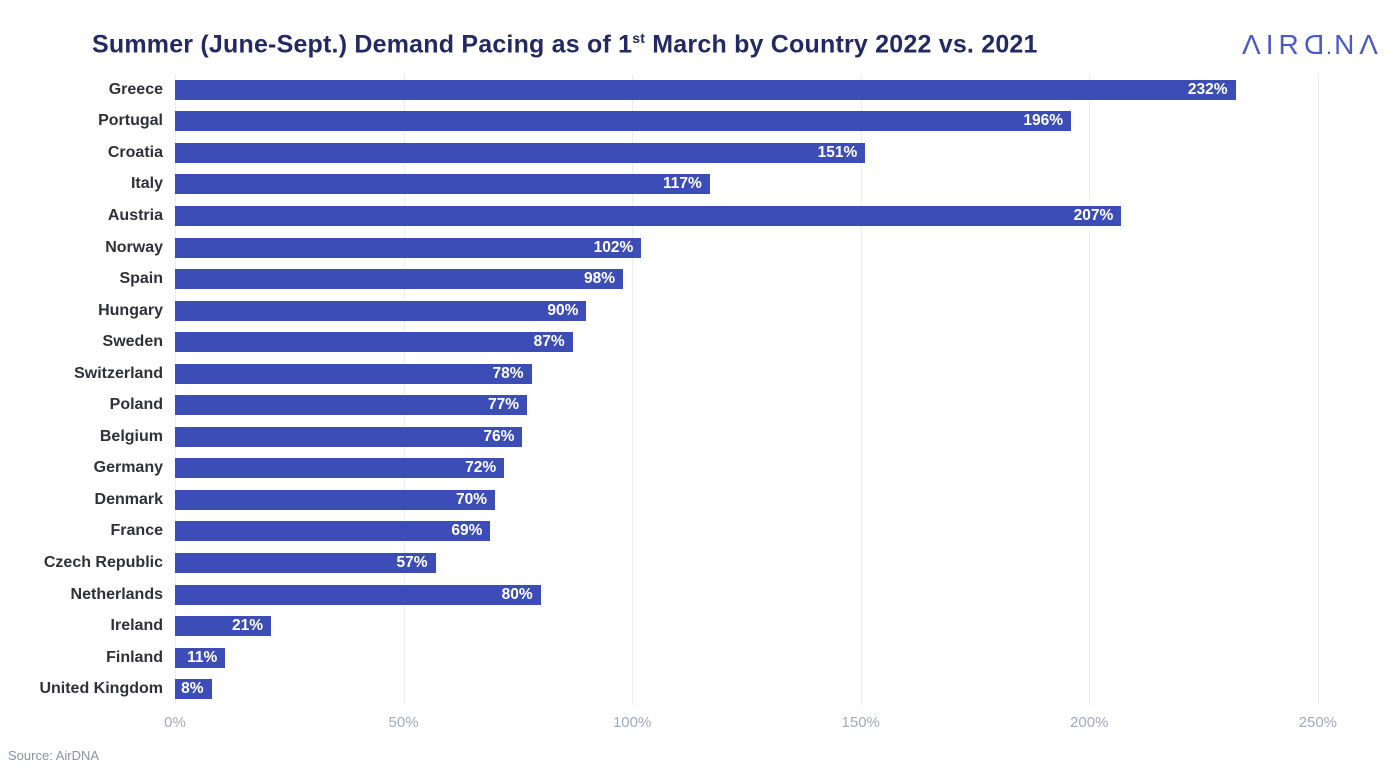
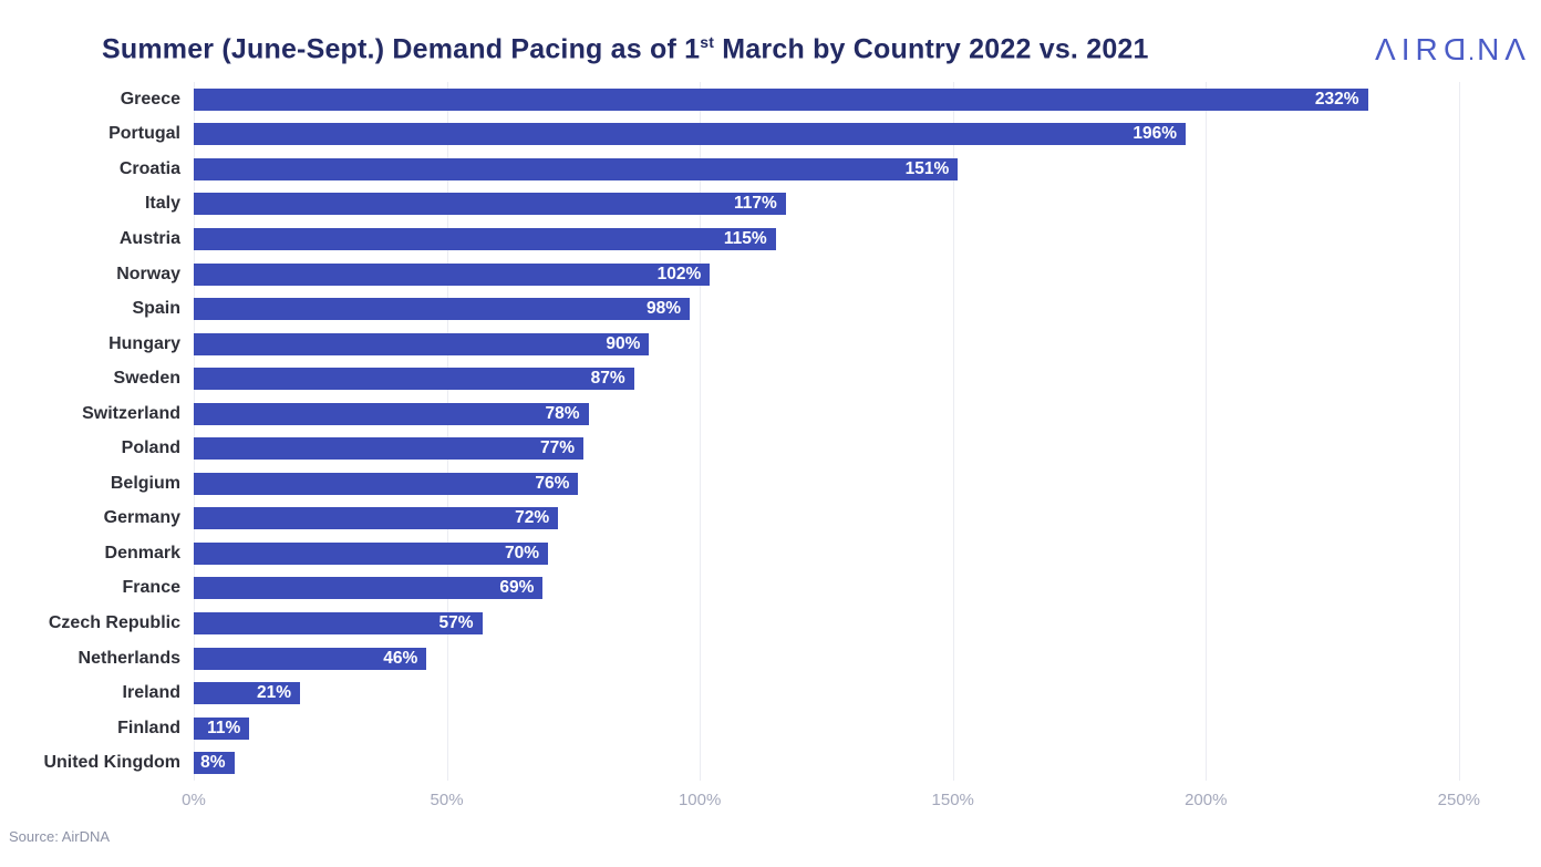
Austria: 207% -> 115%
Netherlands: 80% -> 46%
